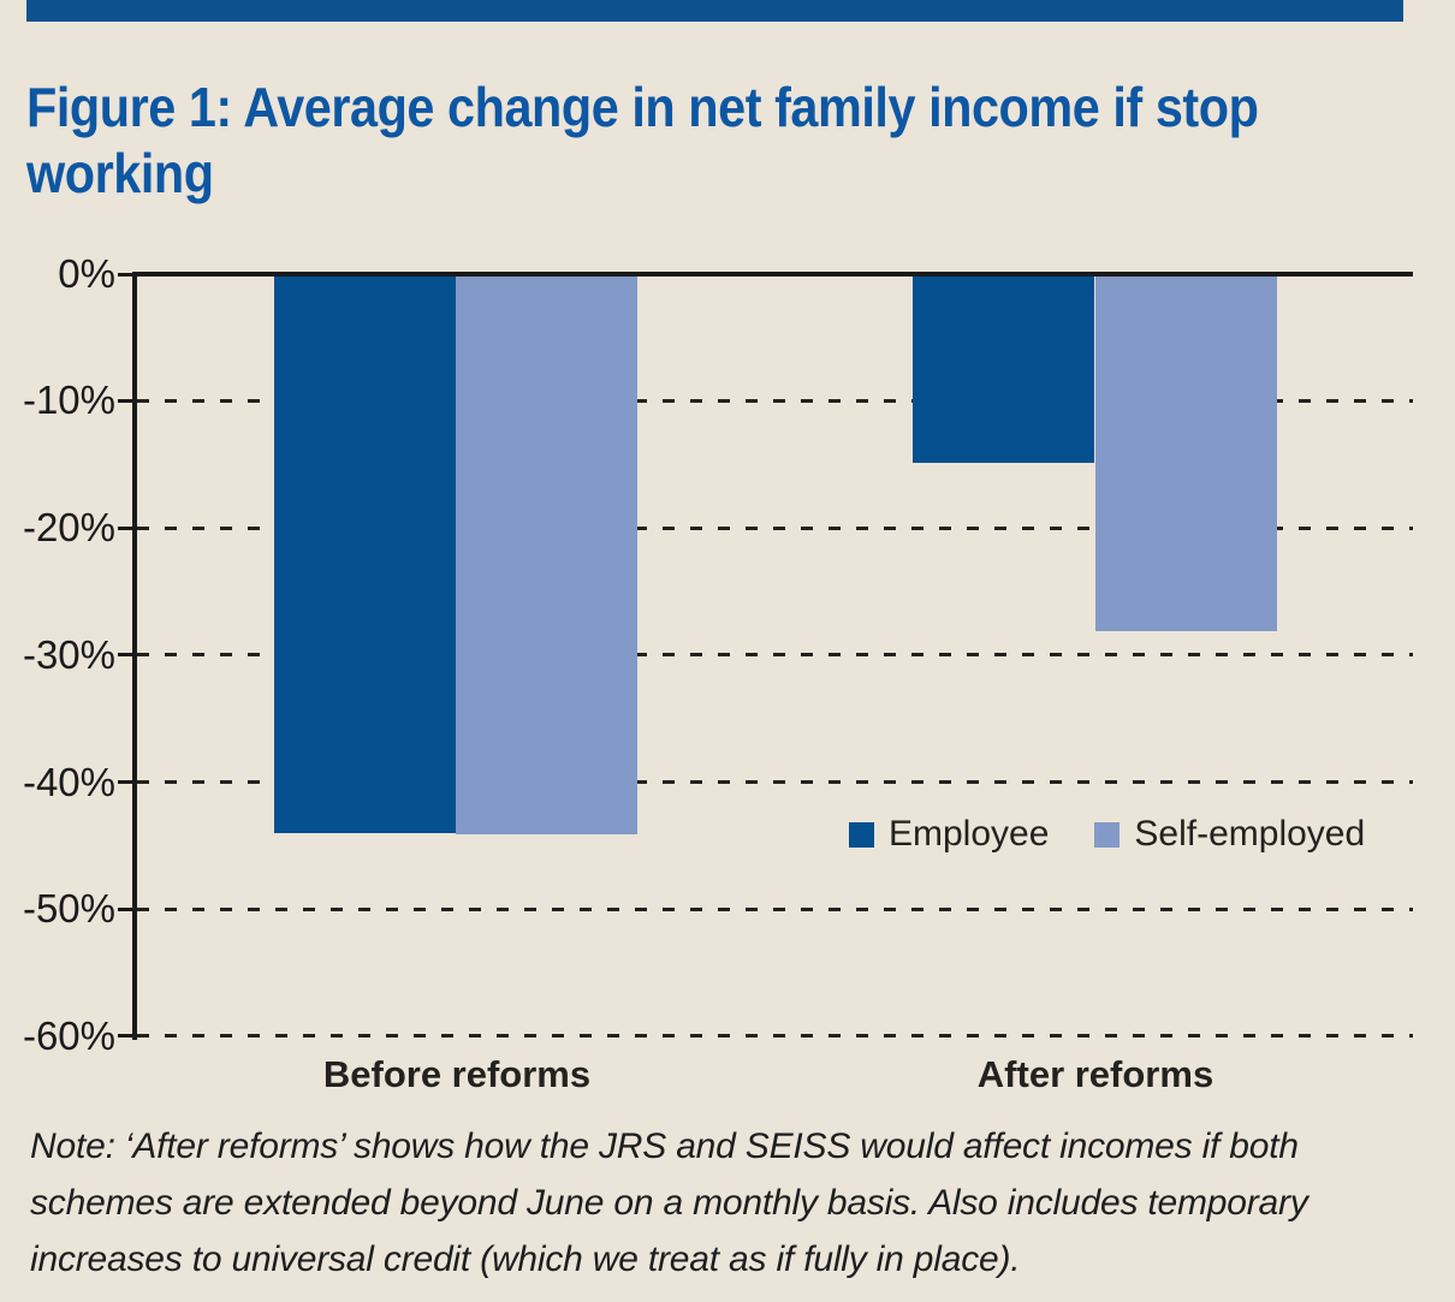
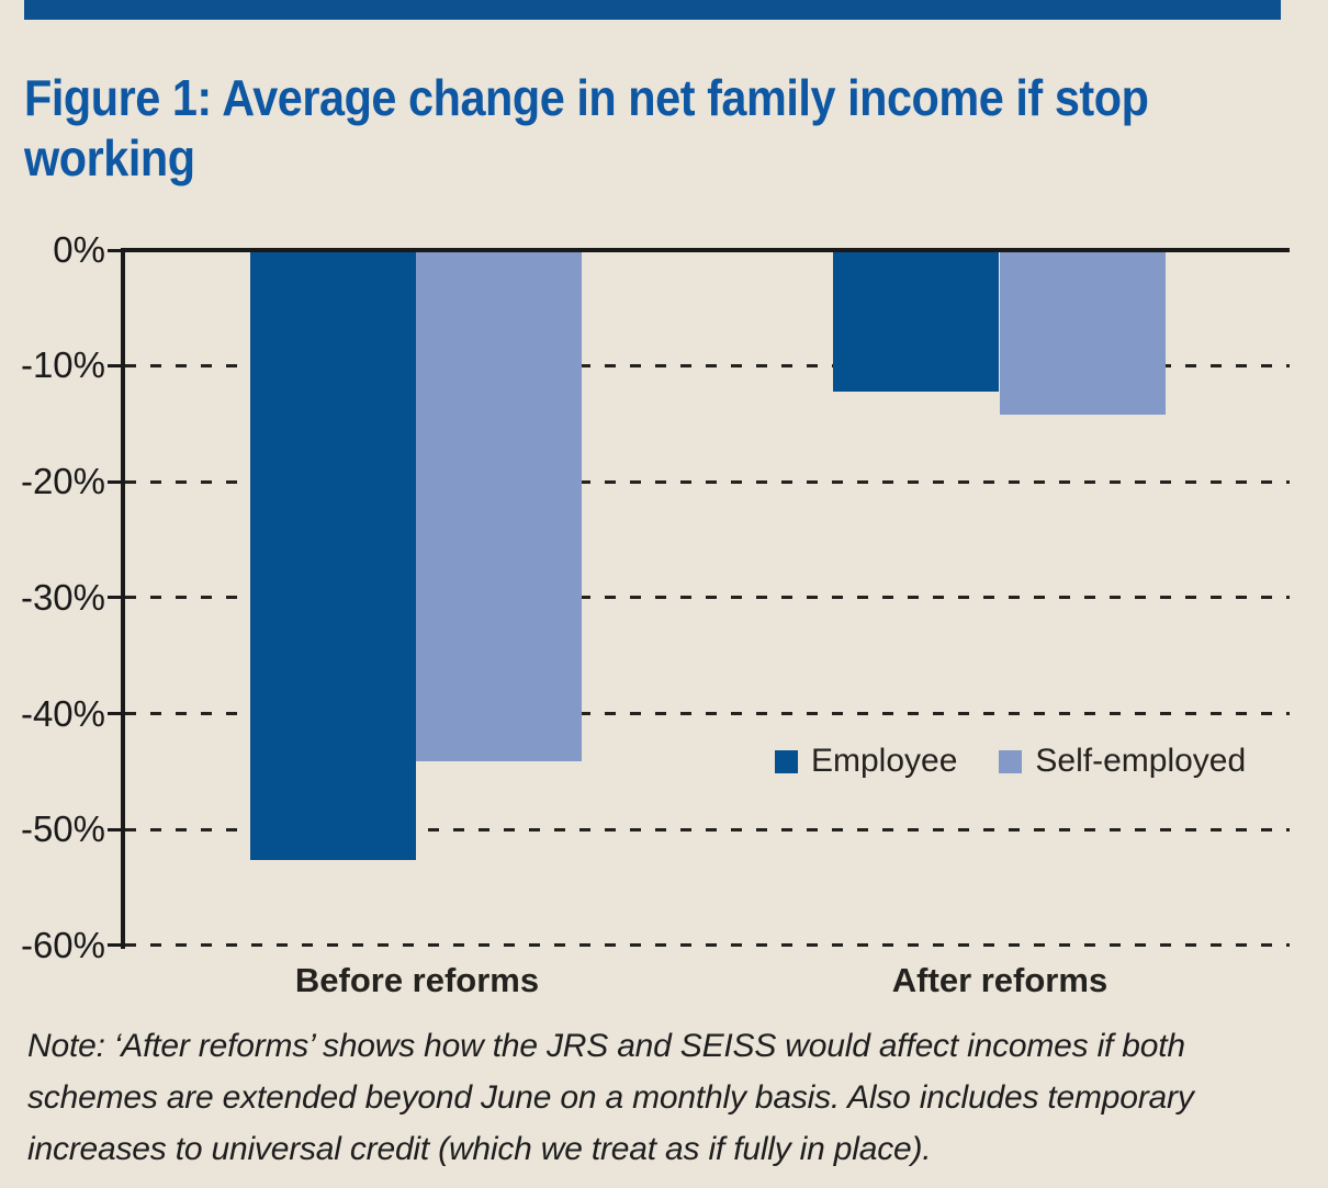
Employee/Before reforms: -43.9% -> -52.5%
Employee/After reforms: -14.7% -> -12.0%
Self-employed/After reforms: -28% -> -14%
